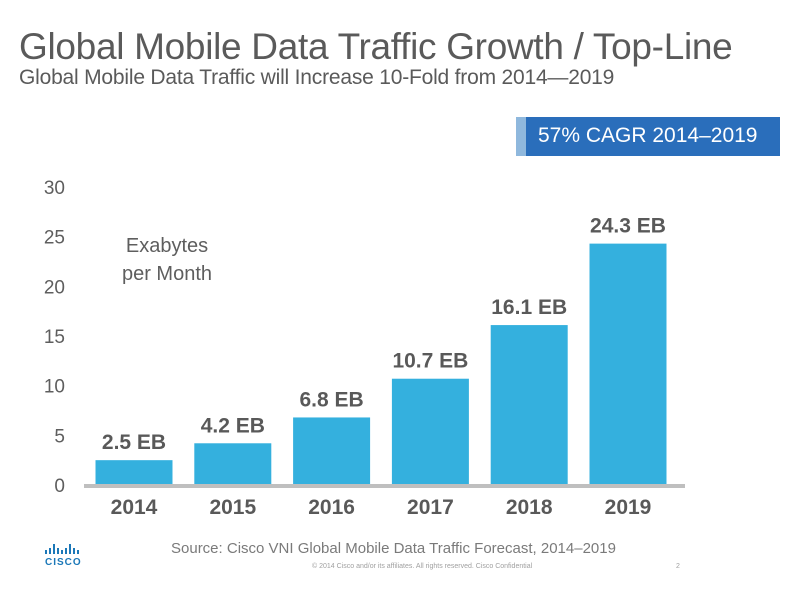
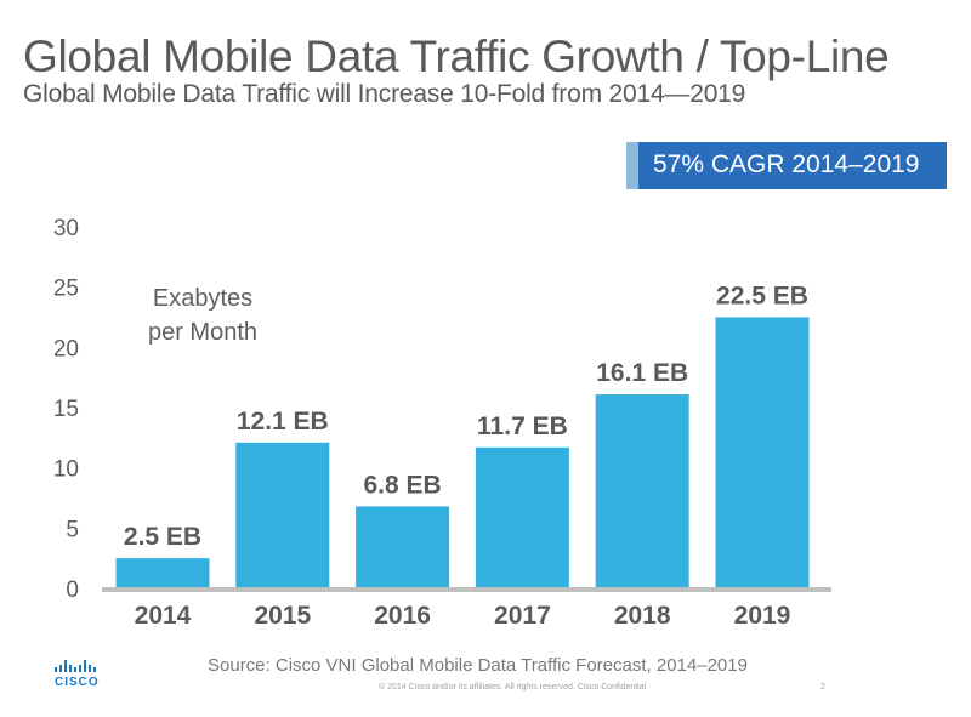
2015: 4.2 -> 12.1
2017: 10.7 -> 11.7
2019: 24.3 -> 22.5
